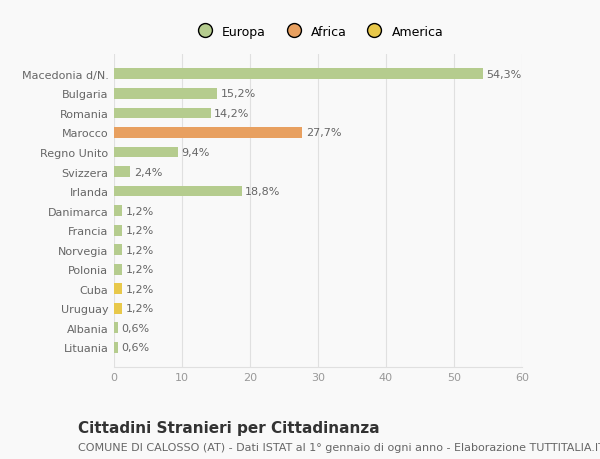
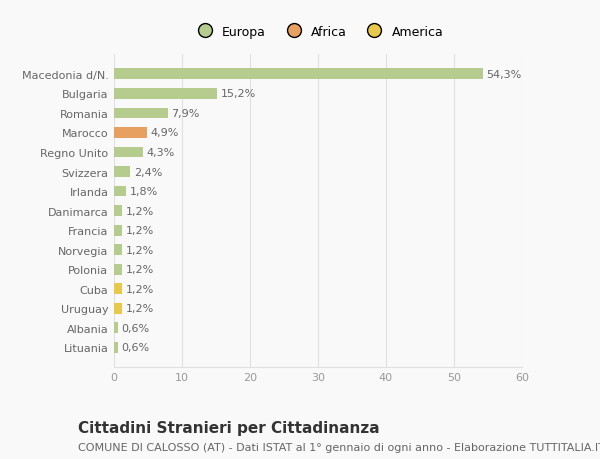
Romania: 14,2% -> 7,9%
Marocco: 27,7% -> 4,9%
Regno Unito: 9,4% -> 4,3%
Irlanda: 18,8% -> 1,8%
